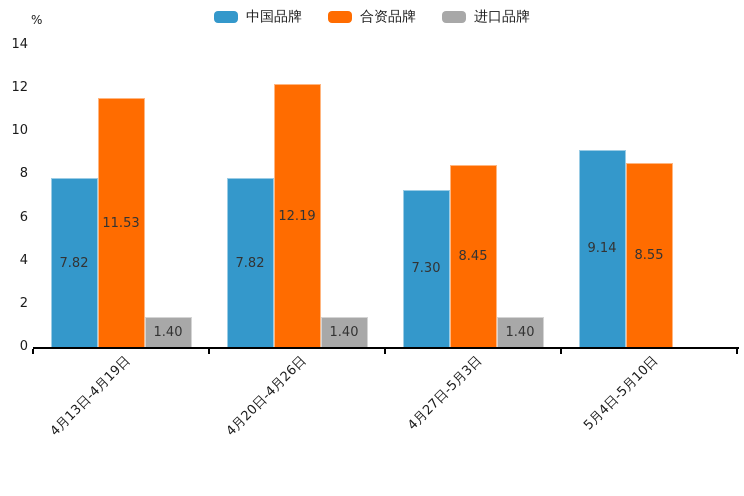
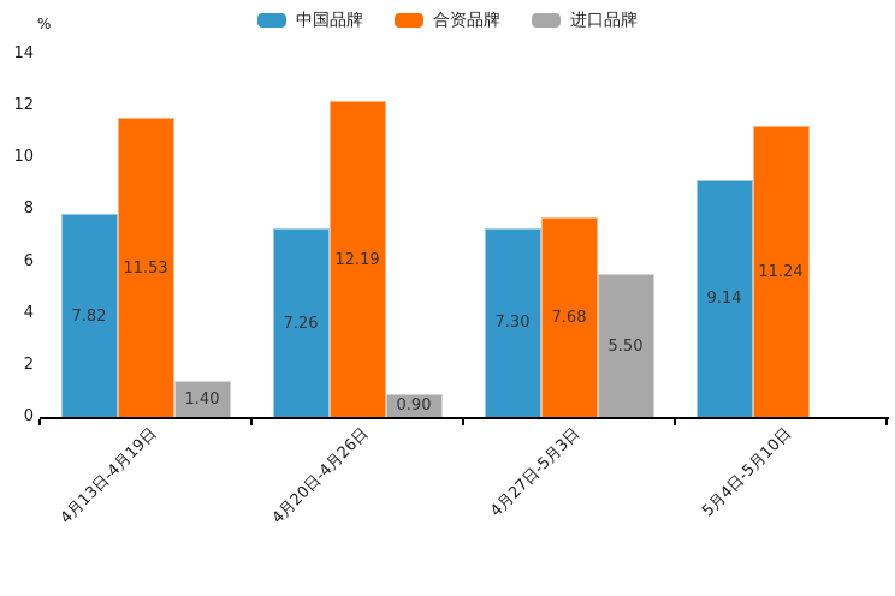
中国品牌/4月20日-4月26日: 7.82 -> 7.26
进口品牌/4月20日-4月26日: 1.40 -> 0.90
合资品牌/4月27日-5月3日: 8.45 -> 7.68
进口品牌/4月27日-5月3日: 1.40 -> 5.50
合资品牌/5月4日-5月10日: 8.55 -> 11.24
